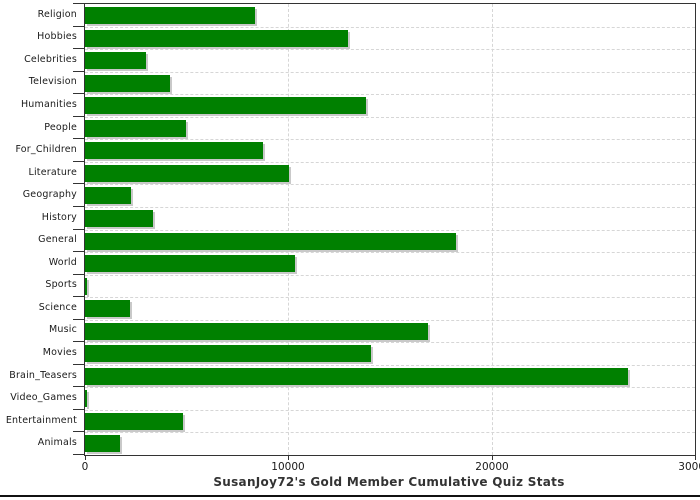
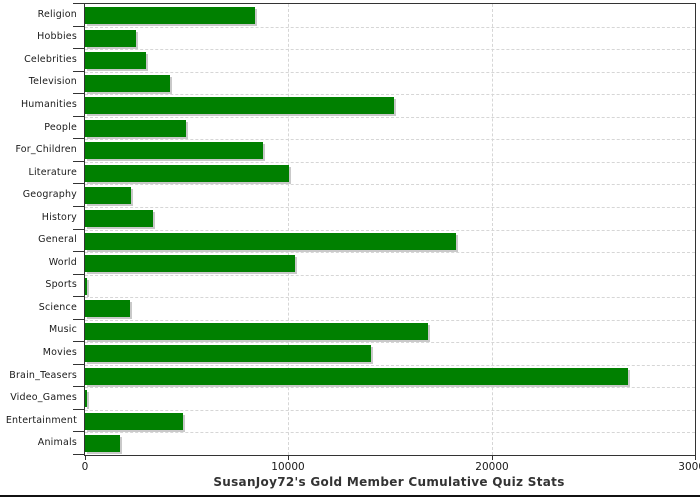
Hobbies: 12900 -> 2500
Humanities: 13800 -> 15200
